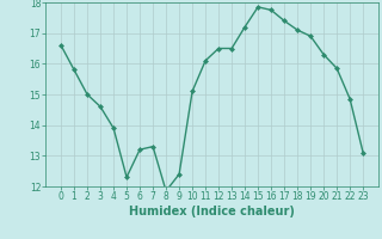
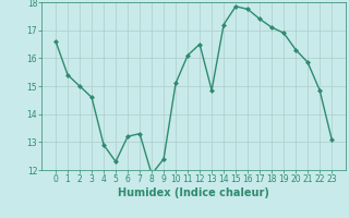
1: 15.80 -> 15.40
4: 13.90 -> 12.90
13: 16.50 -> 14.85
